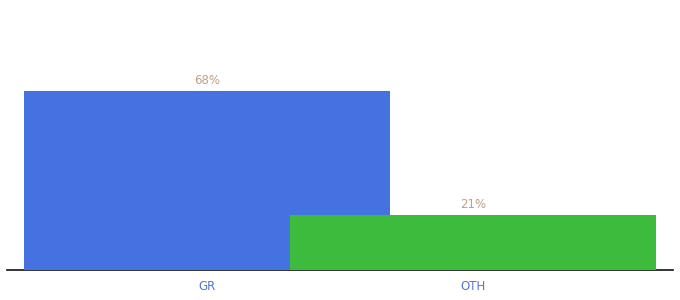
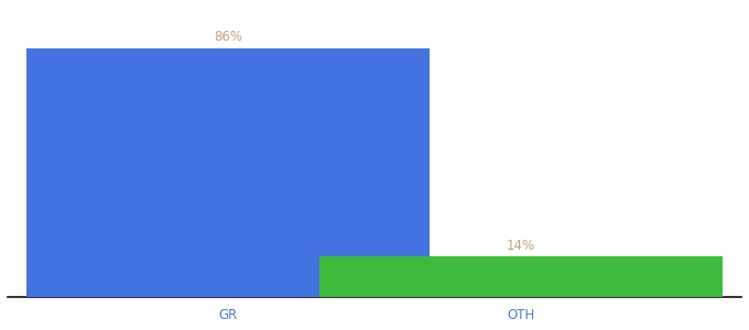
GR: 68% -> 86%
OTH: 21% -> 14%
